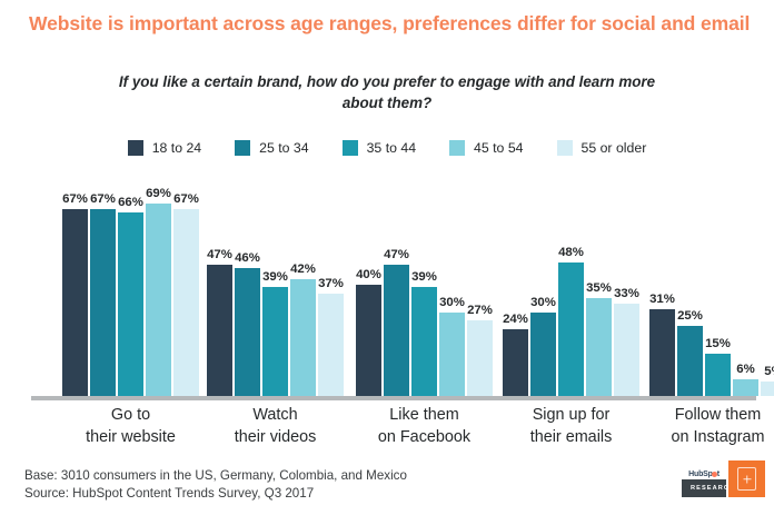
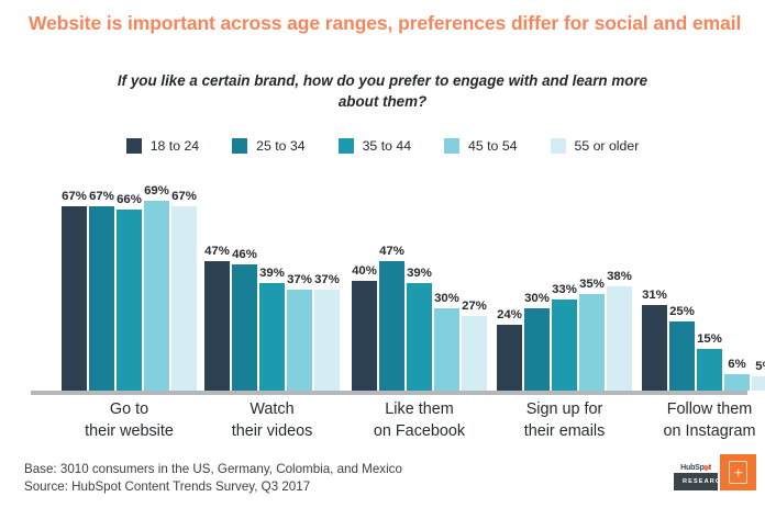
45 to 54/Watch their videos: 42% -> 37%
35 to 44/Sign up for their emails: 48% -> 33%
55 or older/Sign up for their emails: 33% -> 38%
